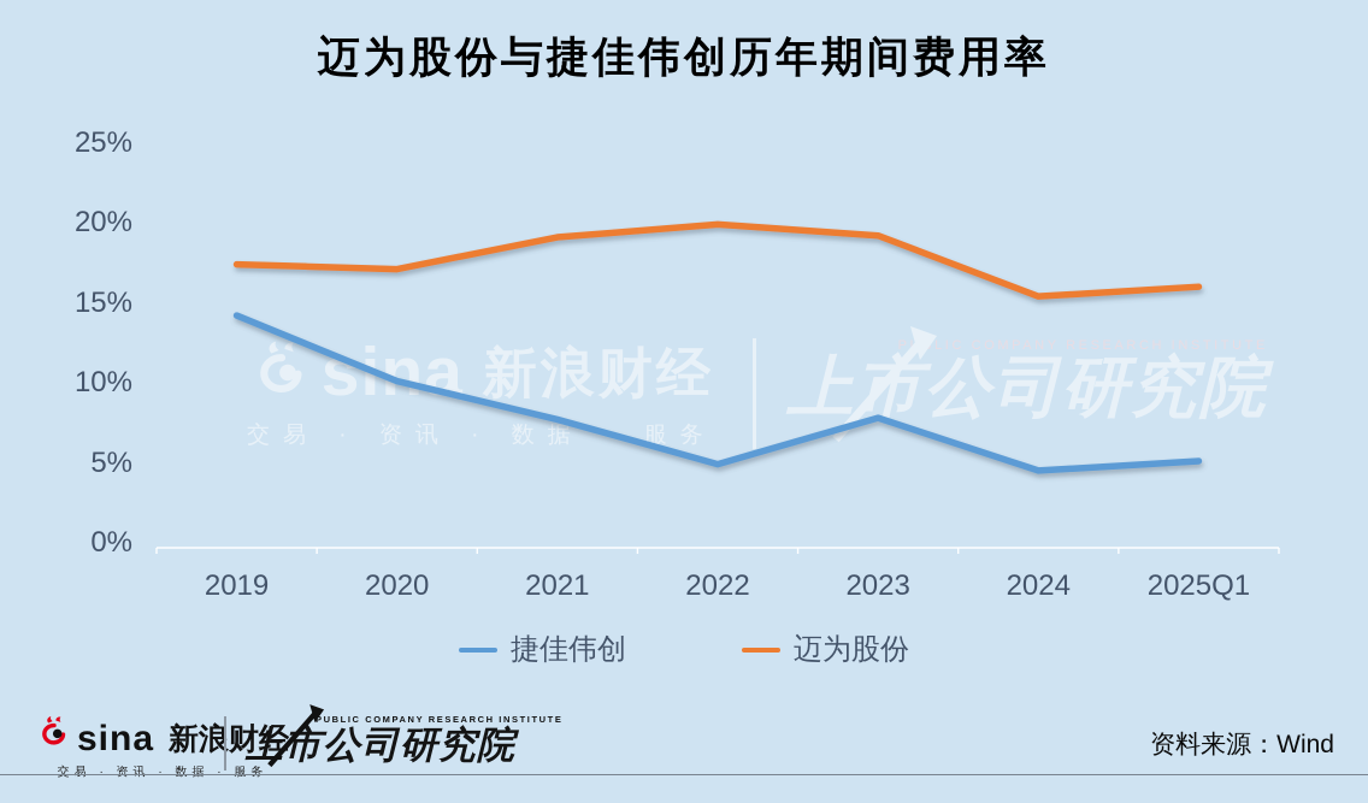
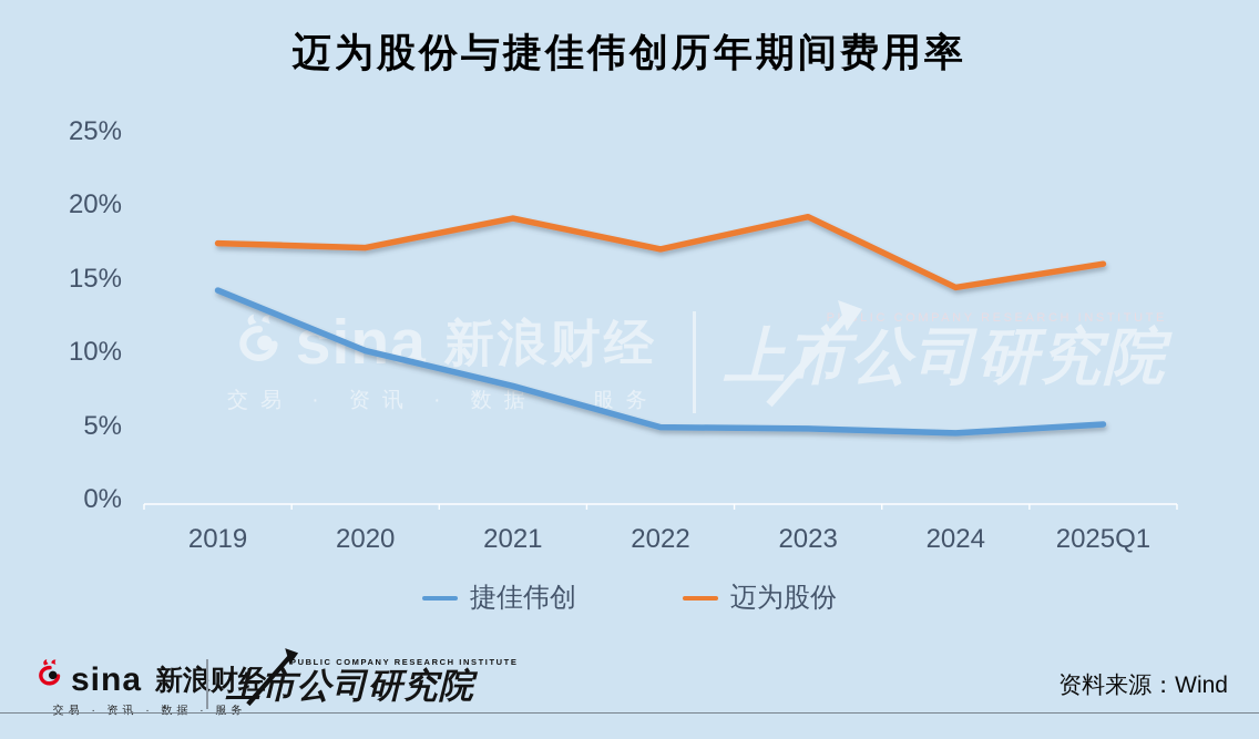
迈为股份/2022: 20.0% -> 17.1%
捷佳伟创/2023: 7.9% -> 4.9%
迈为股份/2024: 15.5% -> 14.5%
